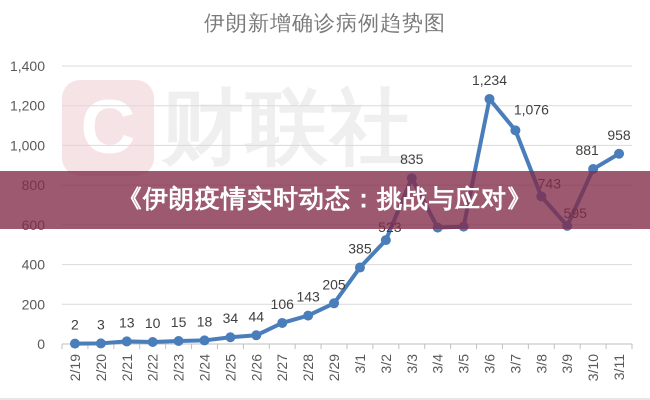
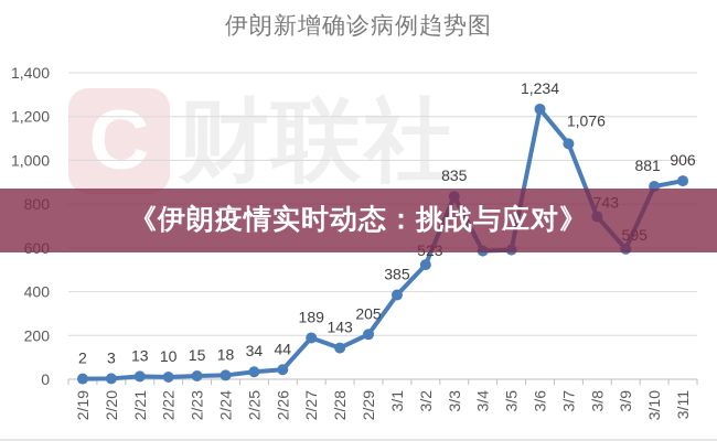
2/27: 106 -> 189
3/11: 958 -> 906
